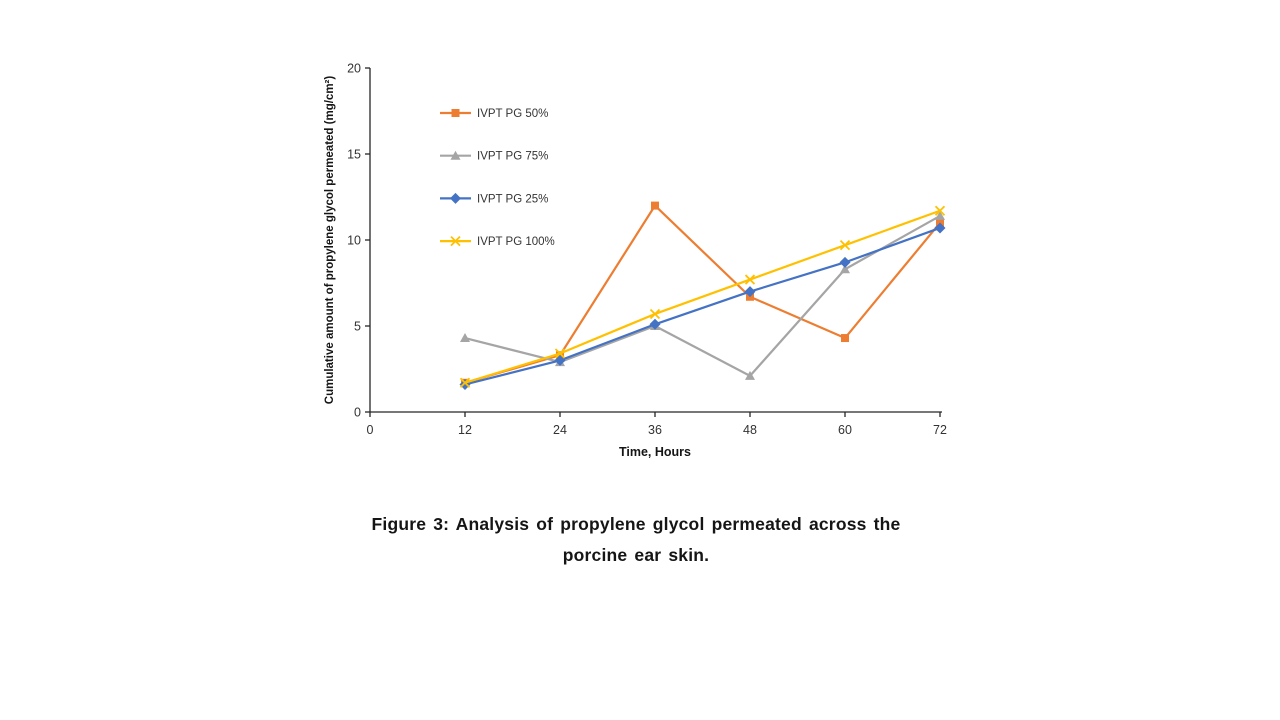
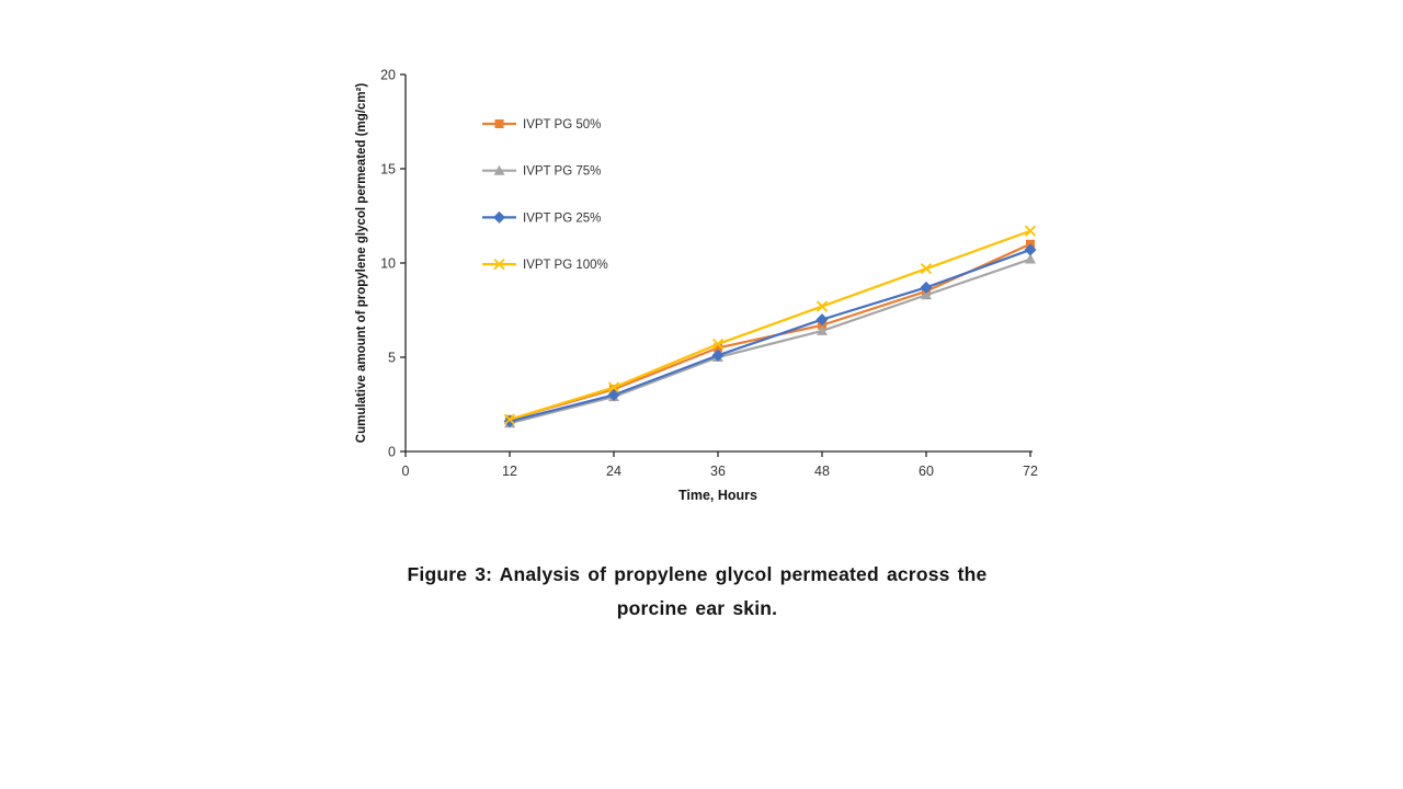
IVPT PG 75%/12: 4.3 -> 1.5
IVPT PG 50%/36: 12.0 -> 5.5
IVPT PG 75%/48: 2.1 -> 6.4
IVPT PG 50%/60: 4.3 -> 8.5
IVPT PG 75%/72: 11.4 -> 10.2
